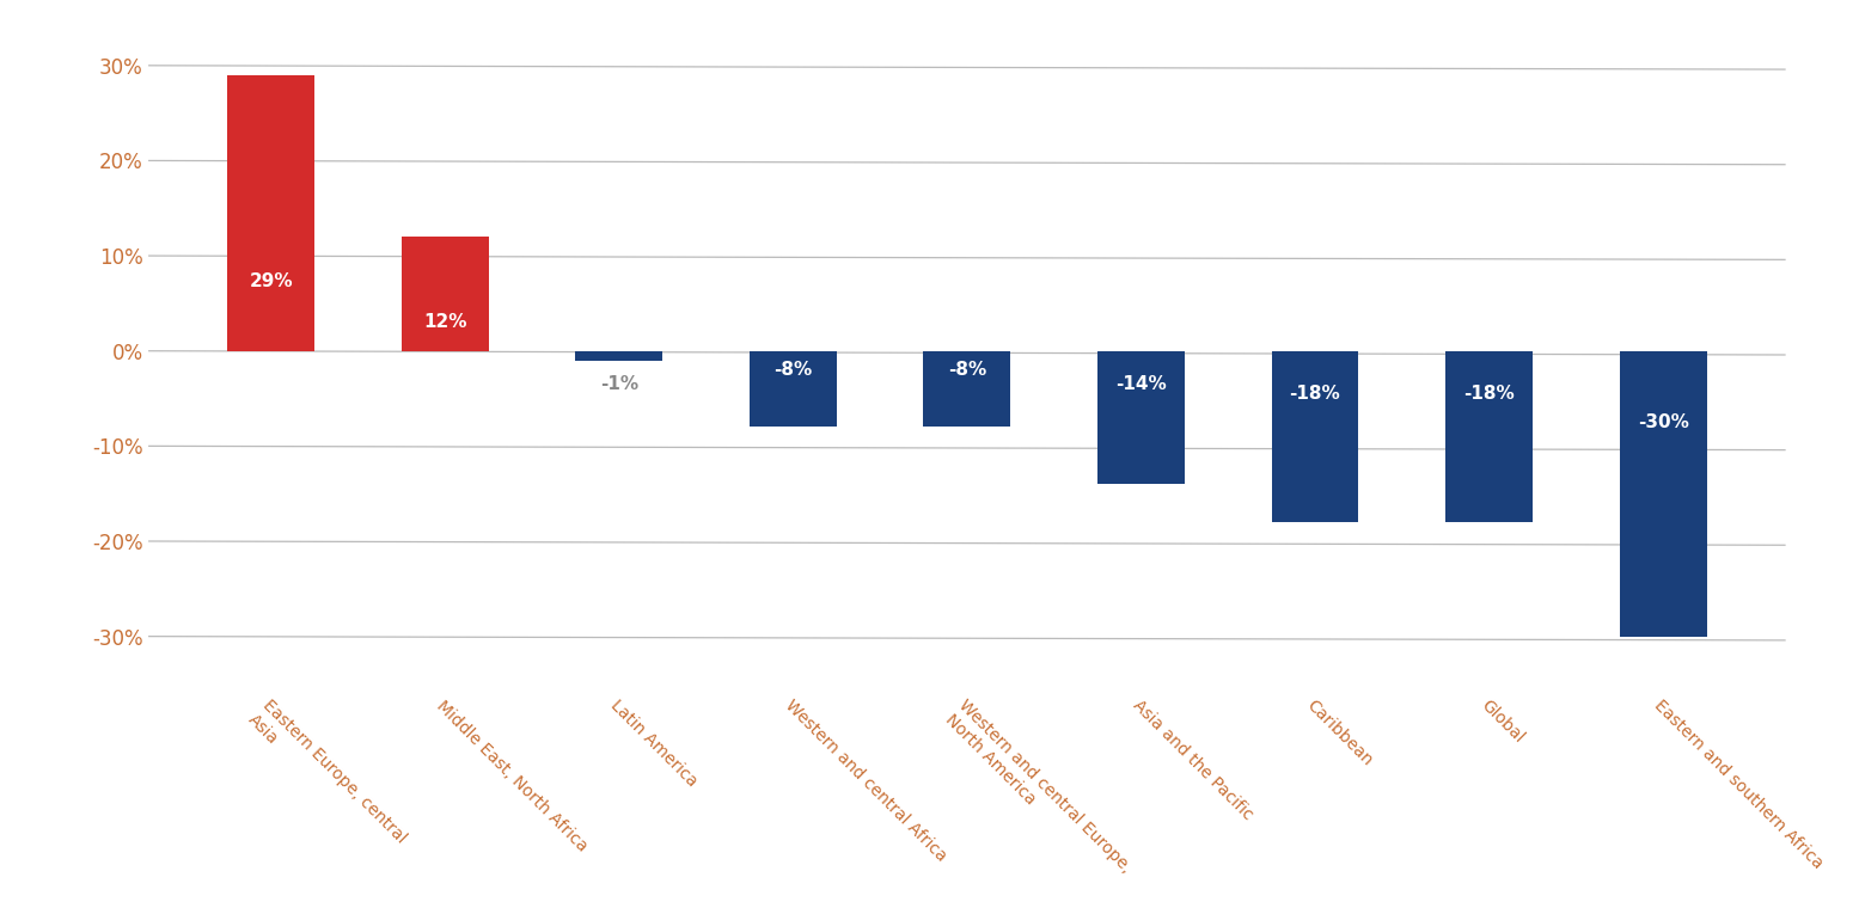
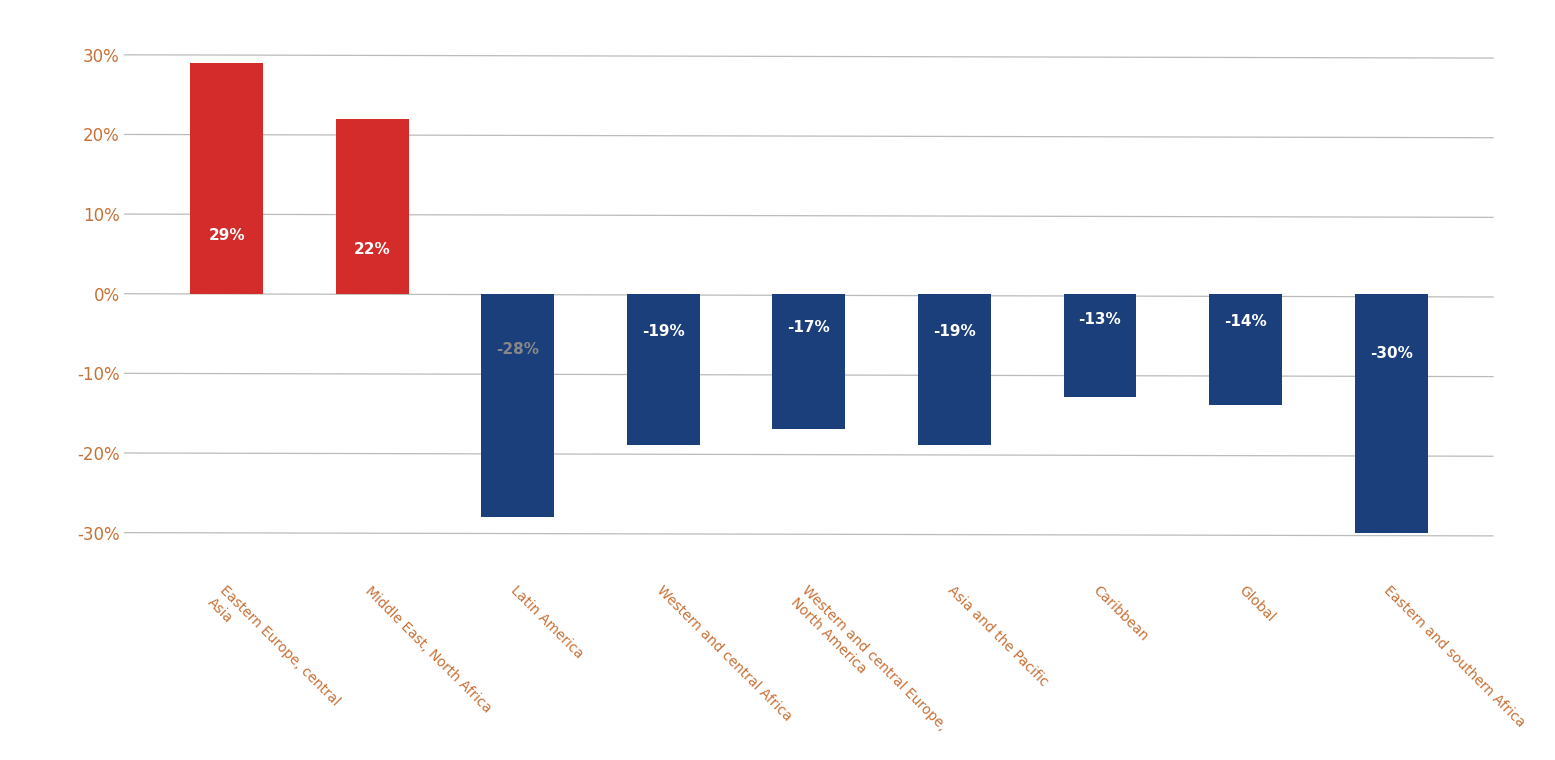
Middle East, North Africa: 12% -> 22%
Latin America: -1% -> -28%
Western and central Africa: -8% -> -19%
Western and central Europe, North America: -8% -> -17%
Asia and the Pacific: -14% -> -19%
Caribbean: -18% -> -13%
Global: -18% -> -14%
